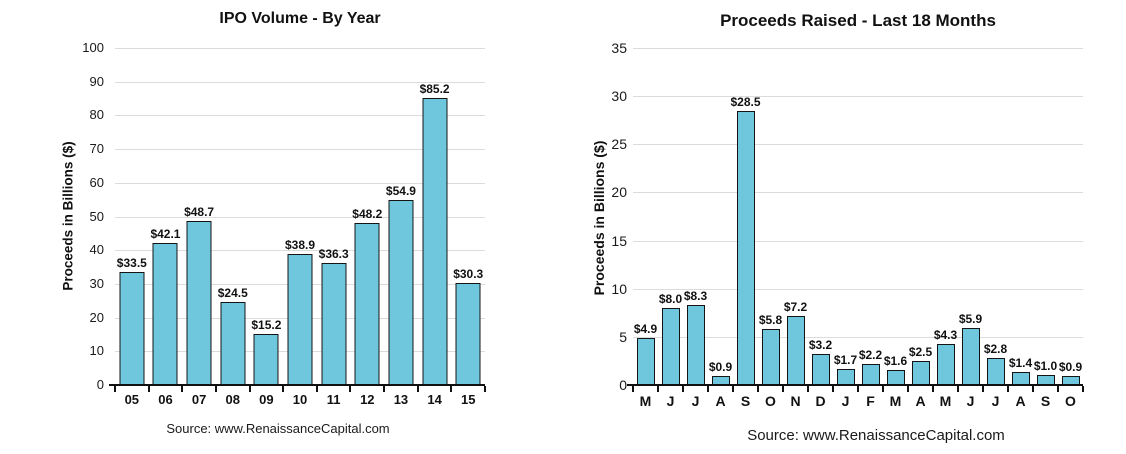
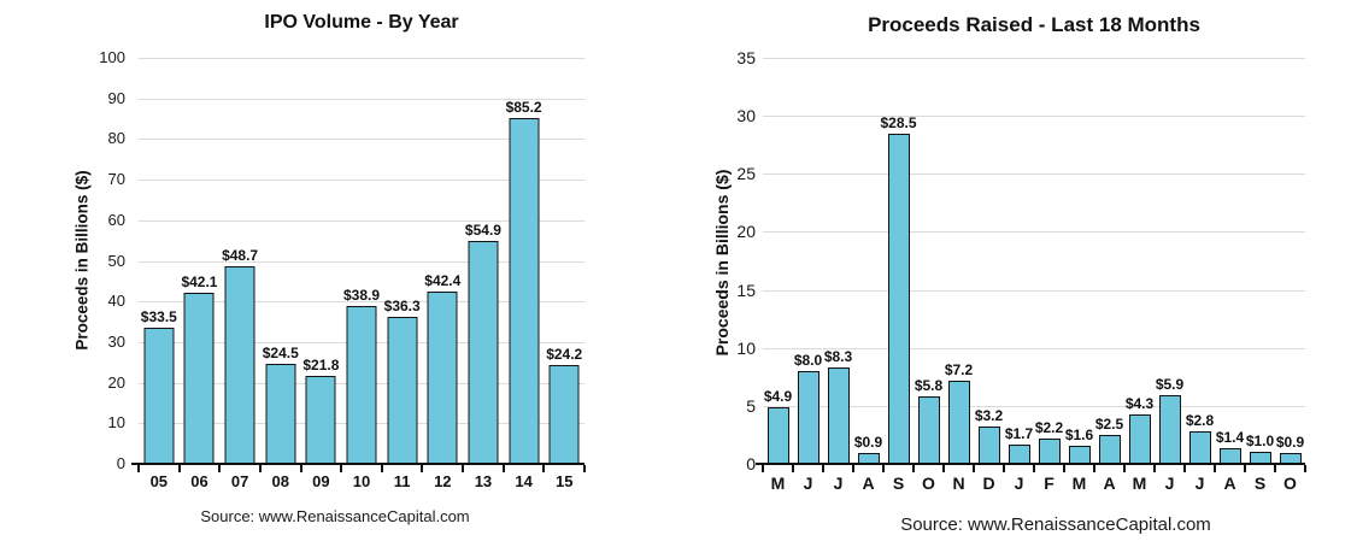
IPO Volume - By Year/09: $15.2 -> $21.8
IPO Volume - By Year/12: $48.2 -> $42.4
IPO Volume - By Year/15: $30.3 -> $24.2
